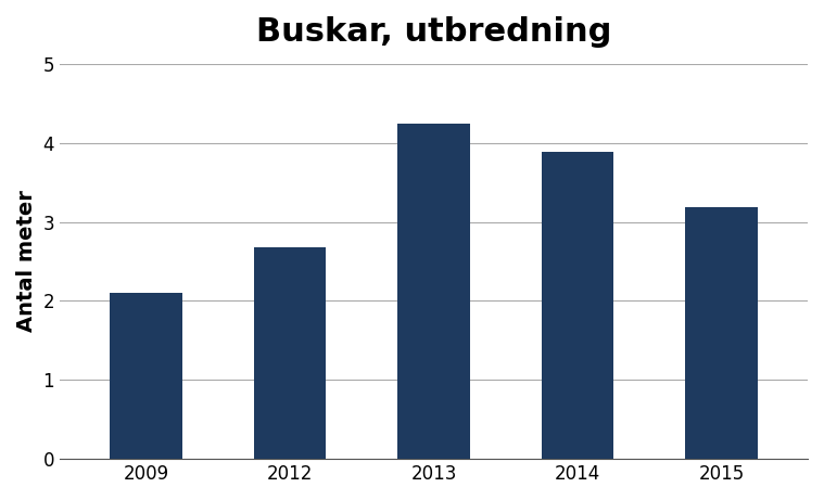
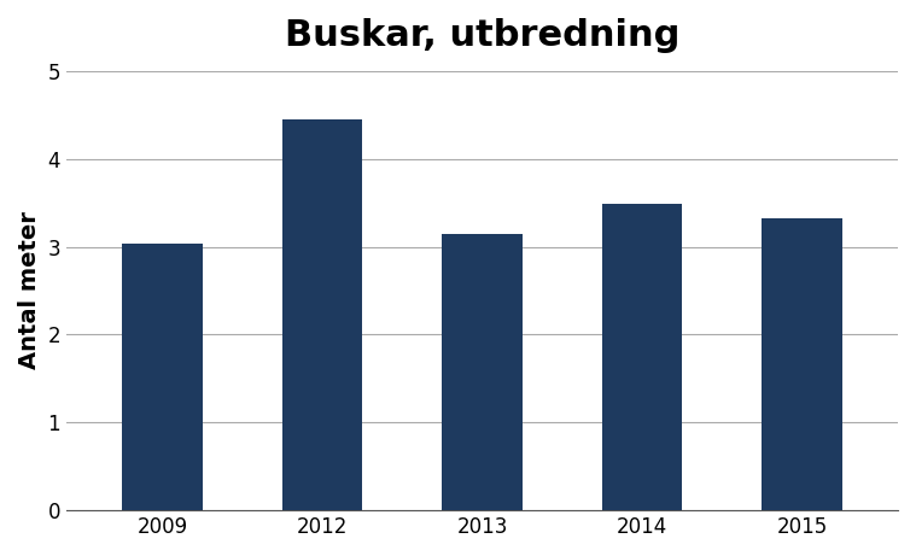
2009: 2.10 -> 3.04
2012: 2.68 -> 4.45
2013: 4.24 -> 3.14
2014: 3.88 -> 3.49
2015: 3.18 -> 3.33
